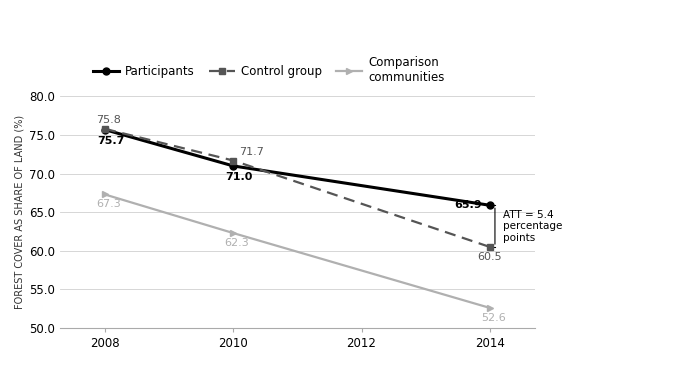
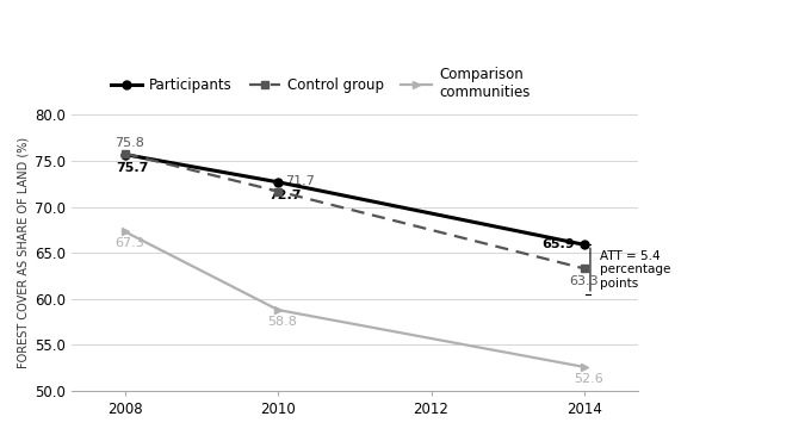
Participants/2010: 71.0 -> 72.7
Comparison communities/2010: 62.3 -> 58.8
Control group/2014: 60.5 -> 63.3
